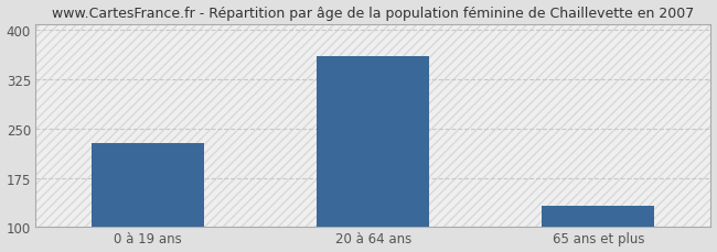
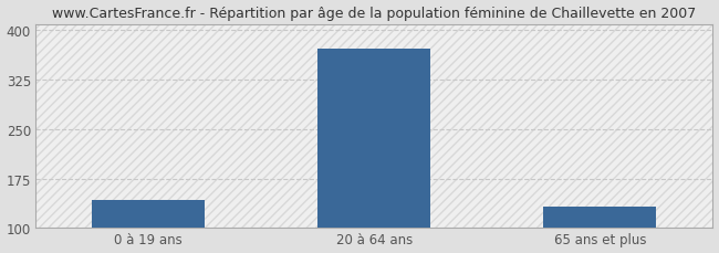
0 à 19 ans: 228 -> 143
20 à 64 ans: 360 -> 372
